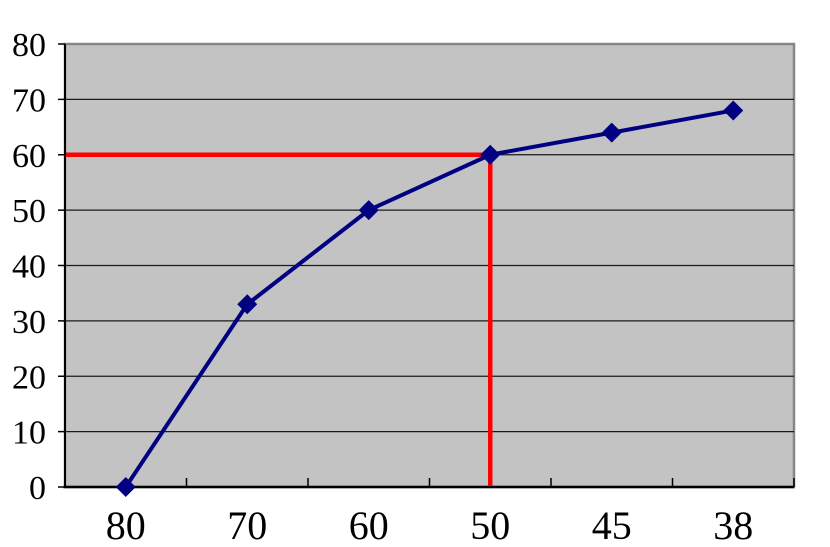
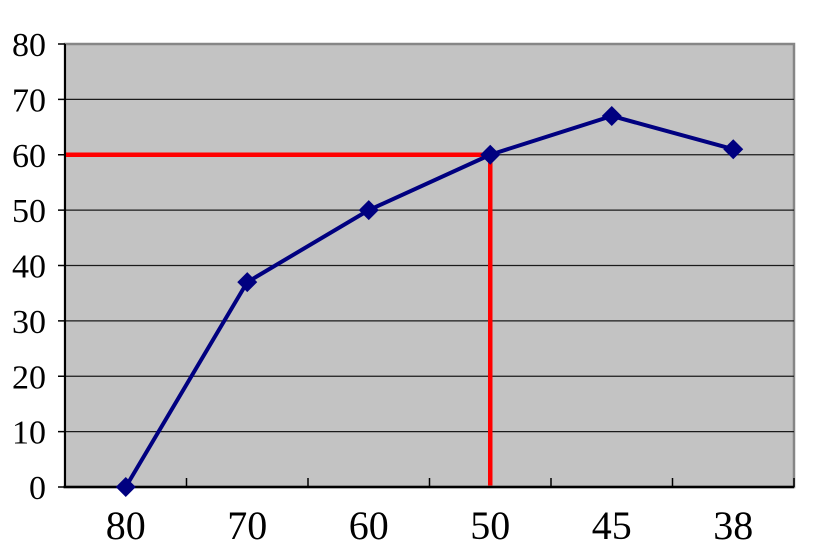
70: 33 -> 37
45: 64 -> 67
38: 68 -> 61
